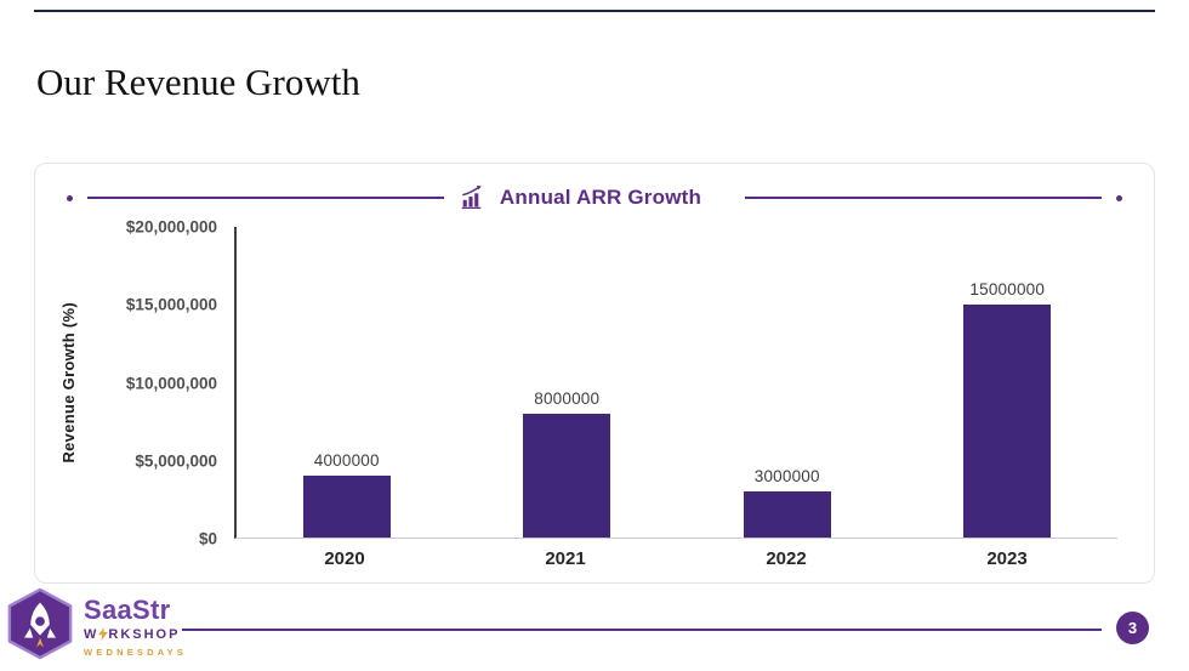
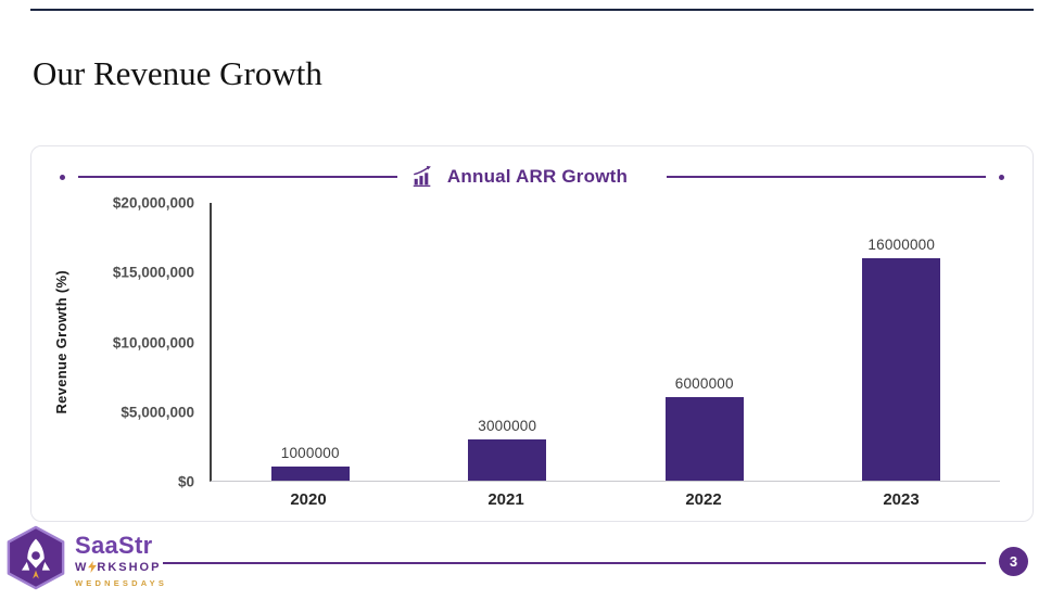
2020: 4000000 -> 1000000
2021: 8000000 -> 3000000
2022: 3000000 -> 6000000
2023: 15000000 -> 16000000
